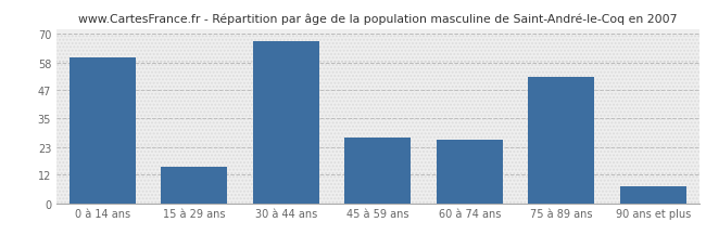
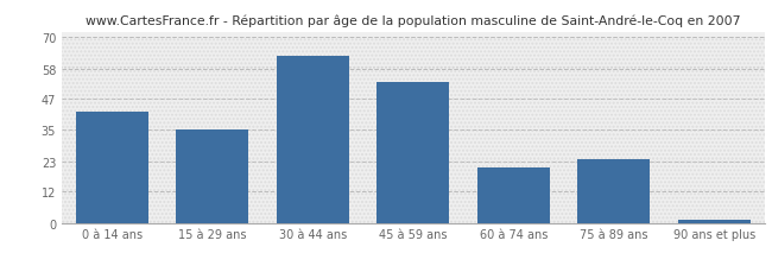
0 à 14 ans: 60 -> 42
15 à 29 ans: 15 -> 35
30 à 44 ans: 67 -> 63
45 à 59 ans: 27 -> 53
60 à 74 ans: 26 -> 21
75 à 89 ans: 52 -> 24
90 ans et plus: 7 -> 1
